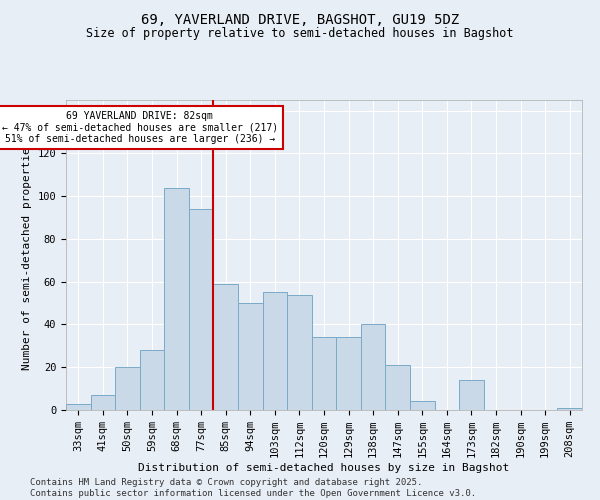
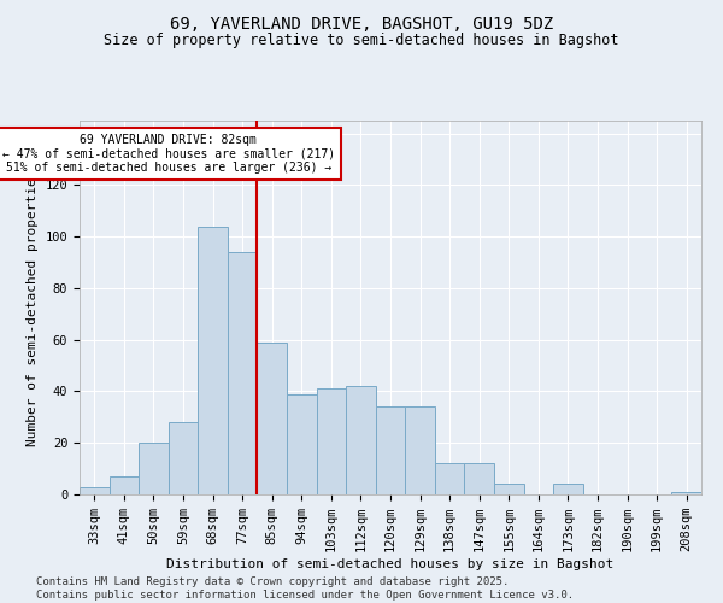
94sqm: 50 -> 39
103sqm: 55 -> 41
112sqm: 54 -> 42
138sqm: 40 -> 12
147sqm: 21 -> 12
173sqm: 14 -> 4
